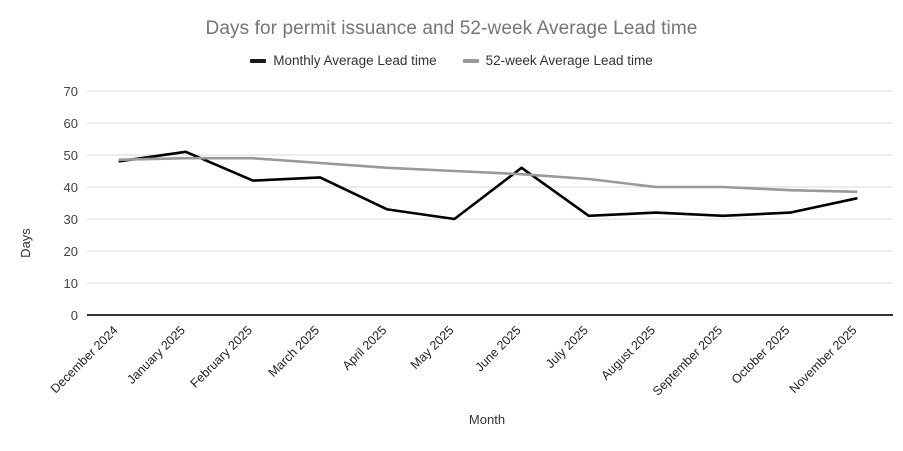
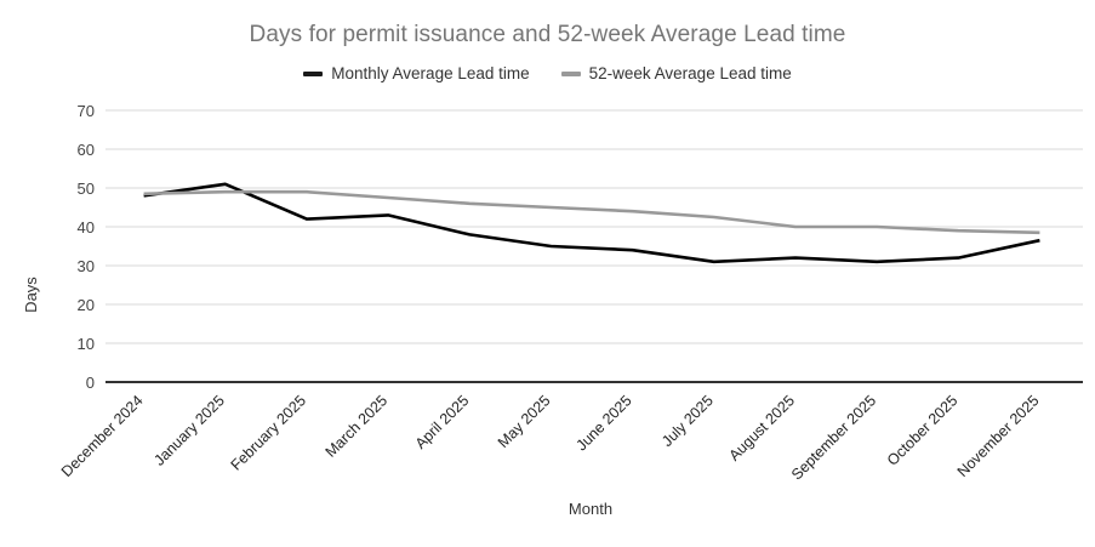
Monthly Average Lead time/April 2025: 33 -> 38
Monthly Average Lead time/May 2025: 30 -> 35
Monthly Average Lead time/June 2025: 46 -> 34
